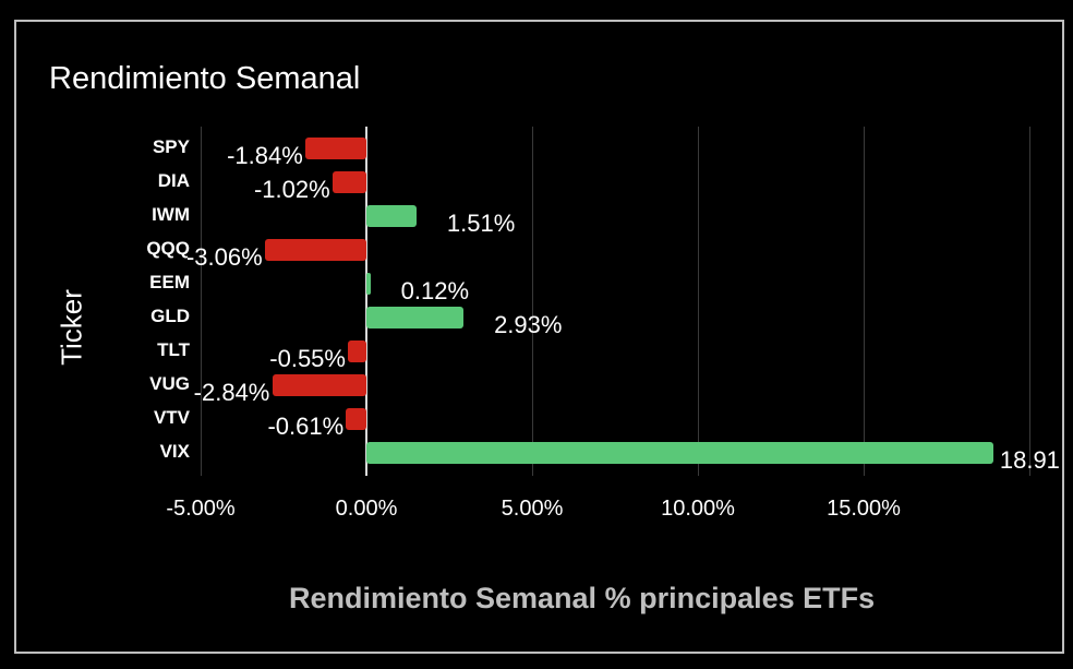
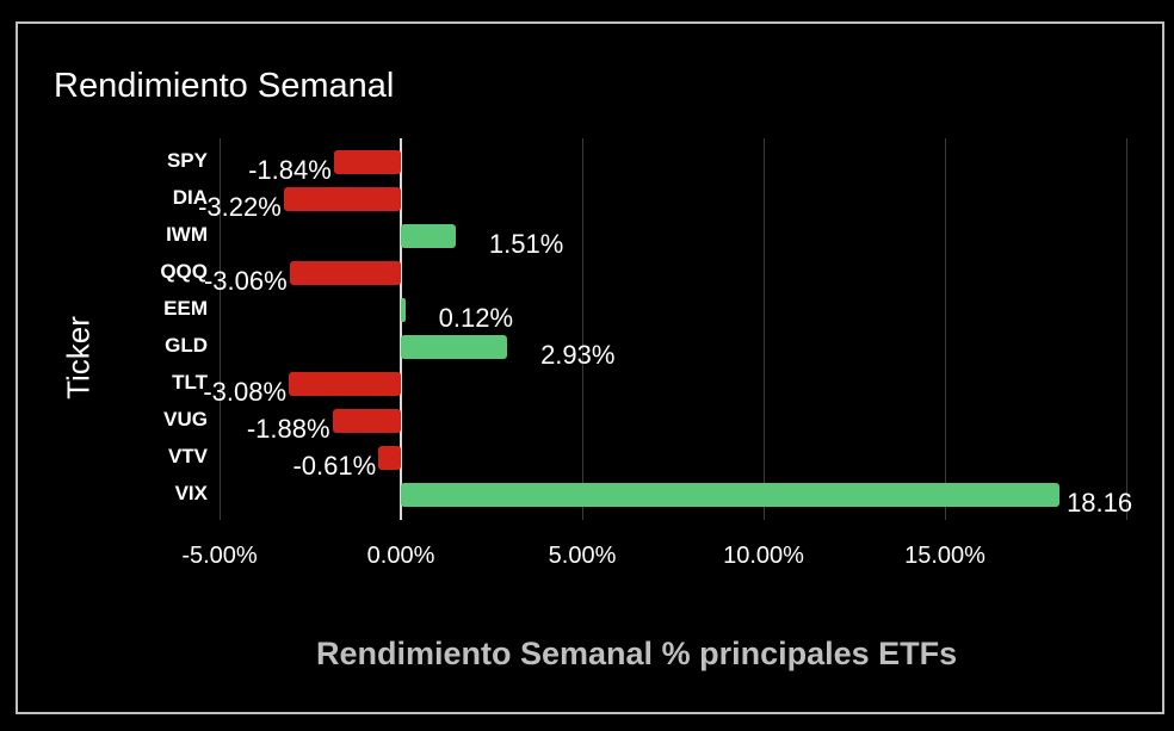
DIA: -1.02% -> -3.22%
TLT: -0.55% -> -3.08%
VUG: -2.84% -> -1.88%
VIX: 18.91 -> 18.16
